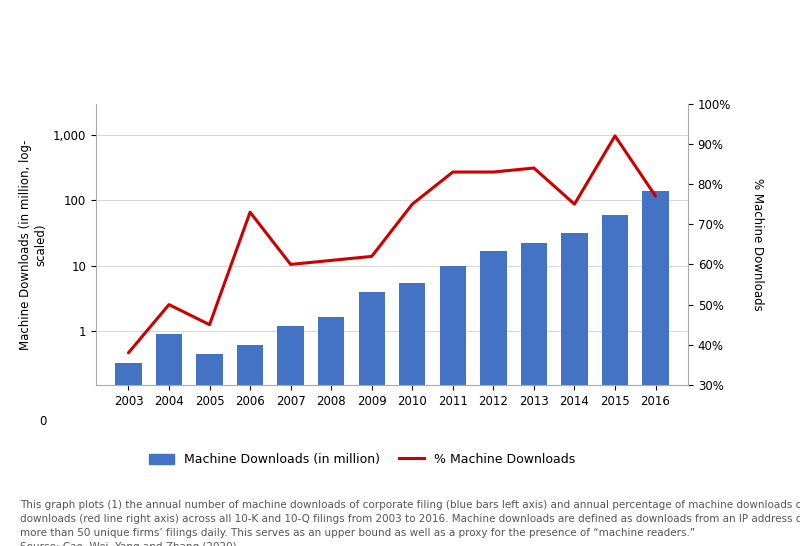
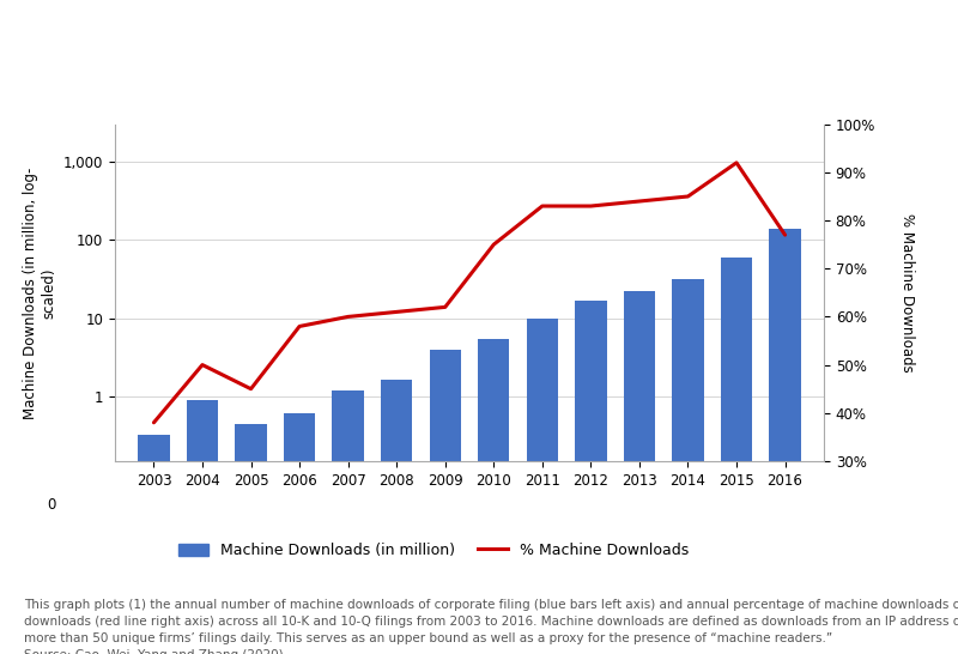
% Machine Downloads/2006: 73% -> 58%
% Machine Downloads/2014: 75% -> 85%
